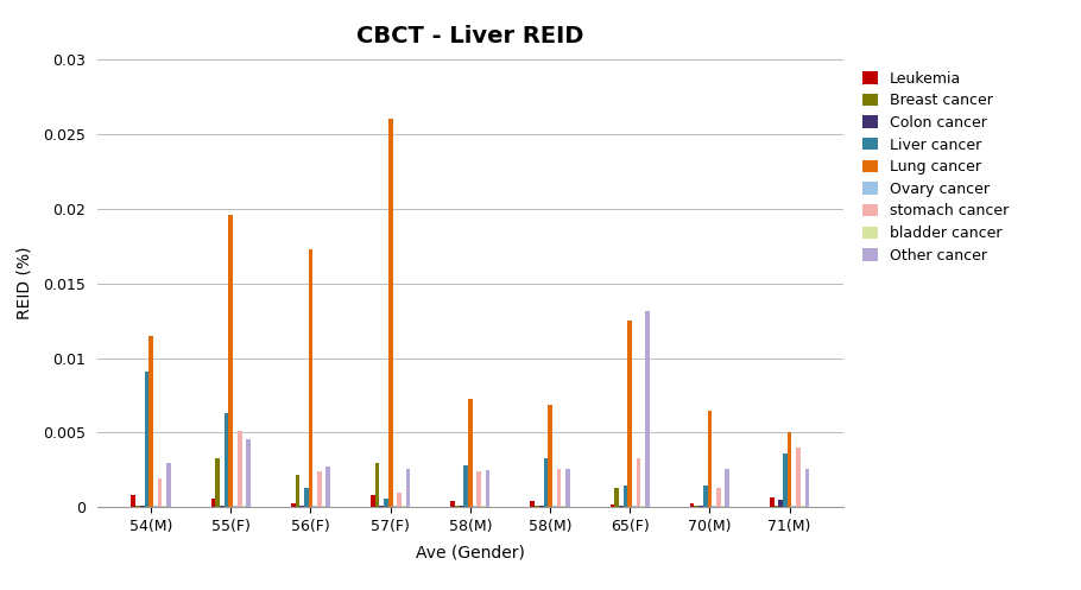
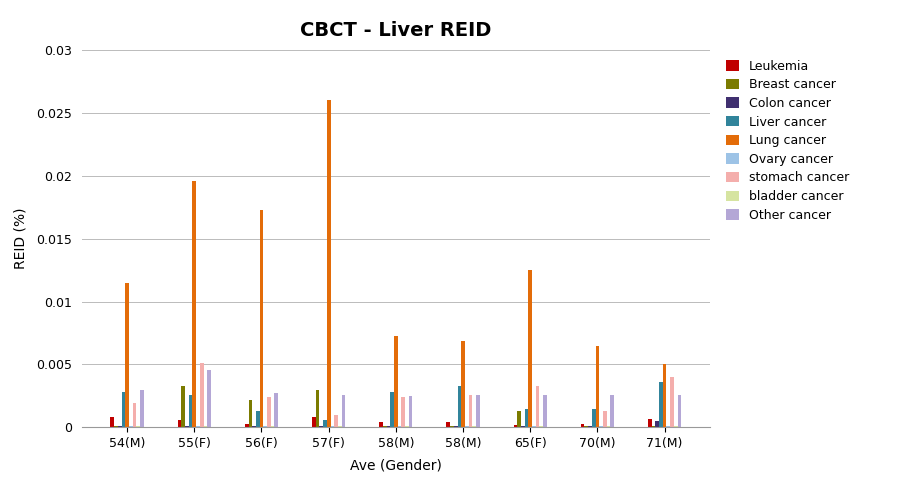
Liver cancer/54(M): 0.0091 -> 0.0028
Liver cancer/55(F): 0.0063 -> 0.0026
Other cancer/65(F): 0.0131 -> 0.0026
